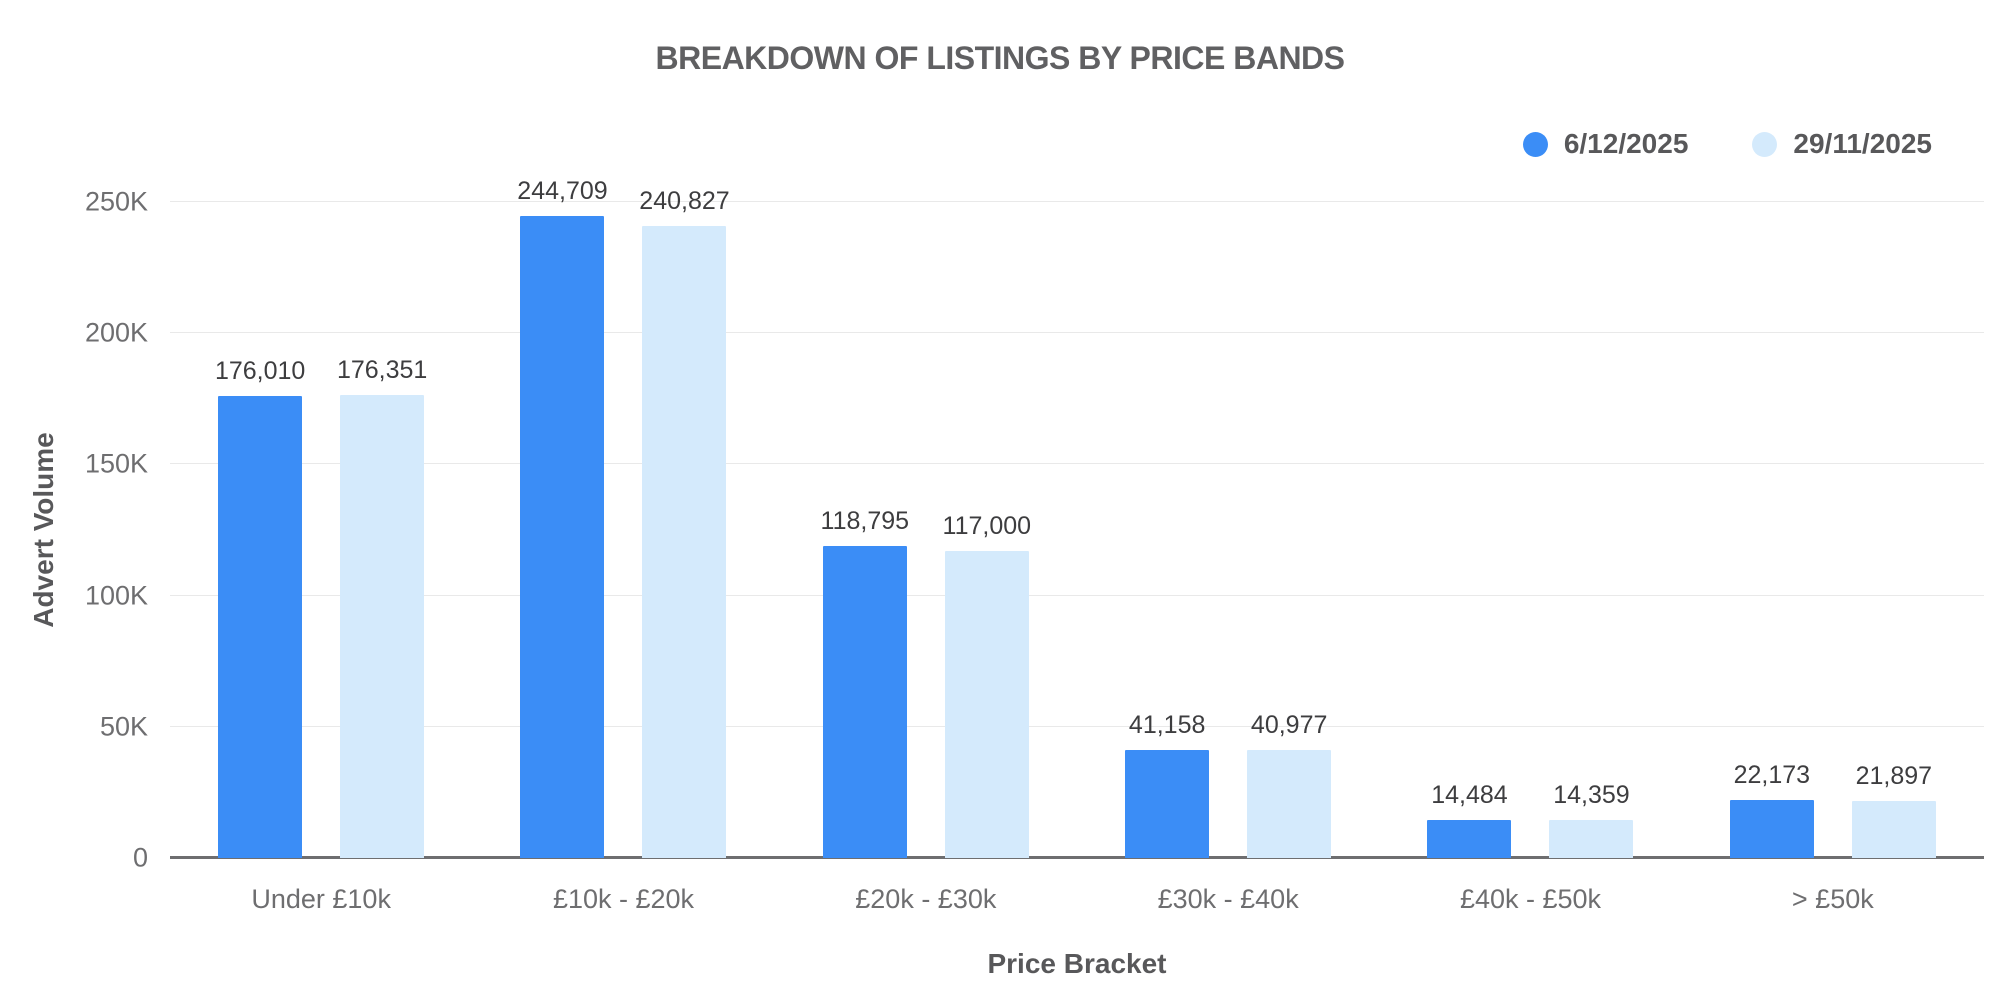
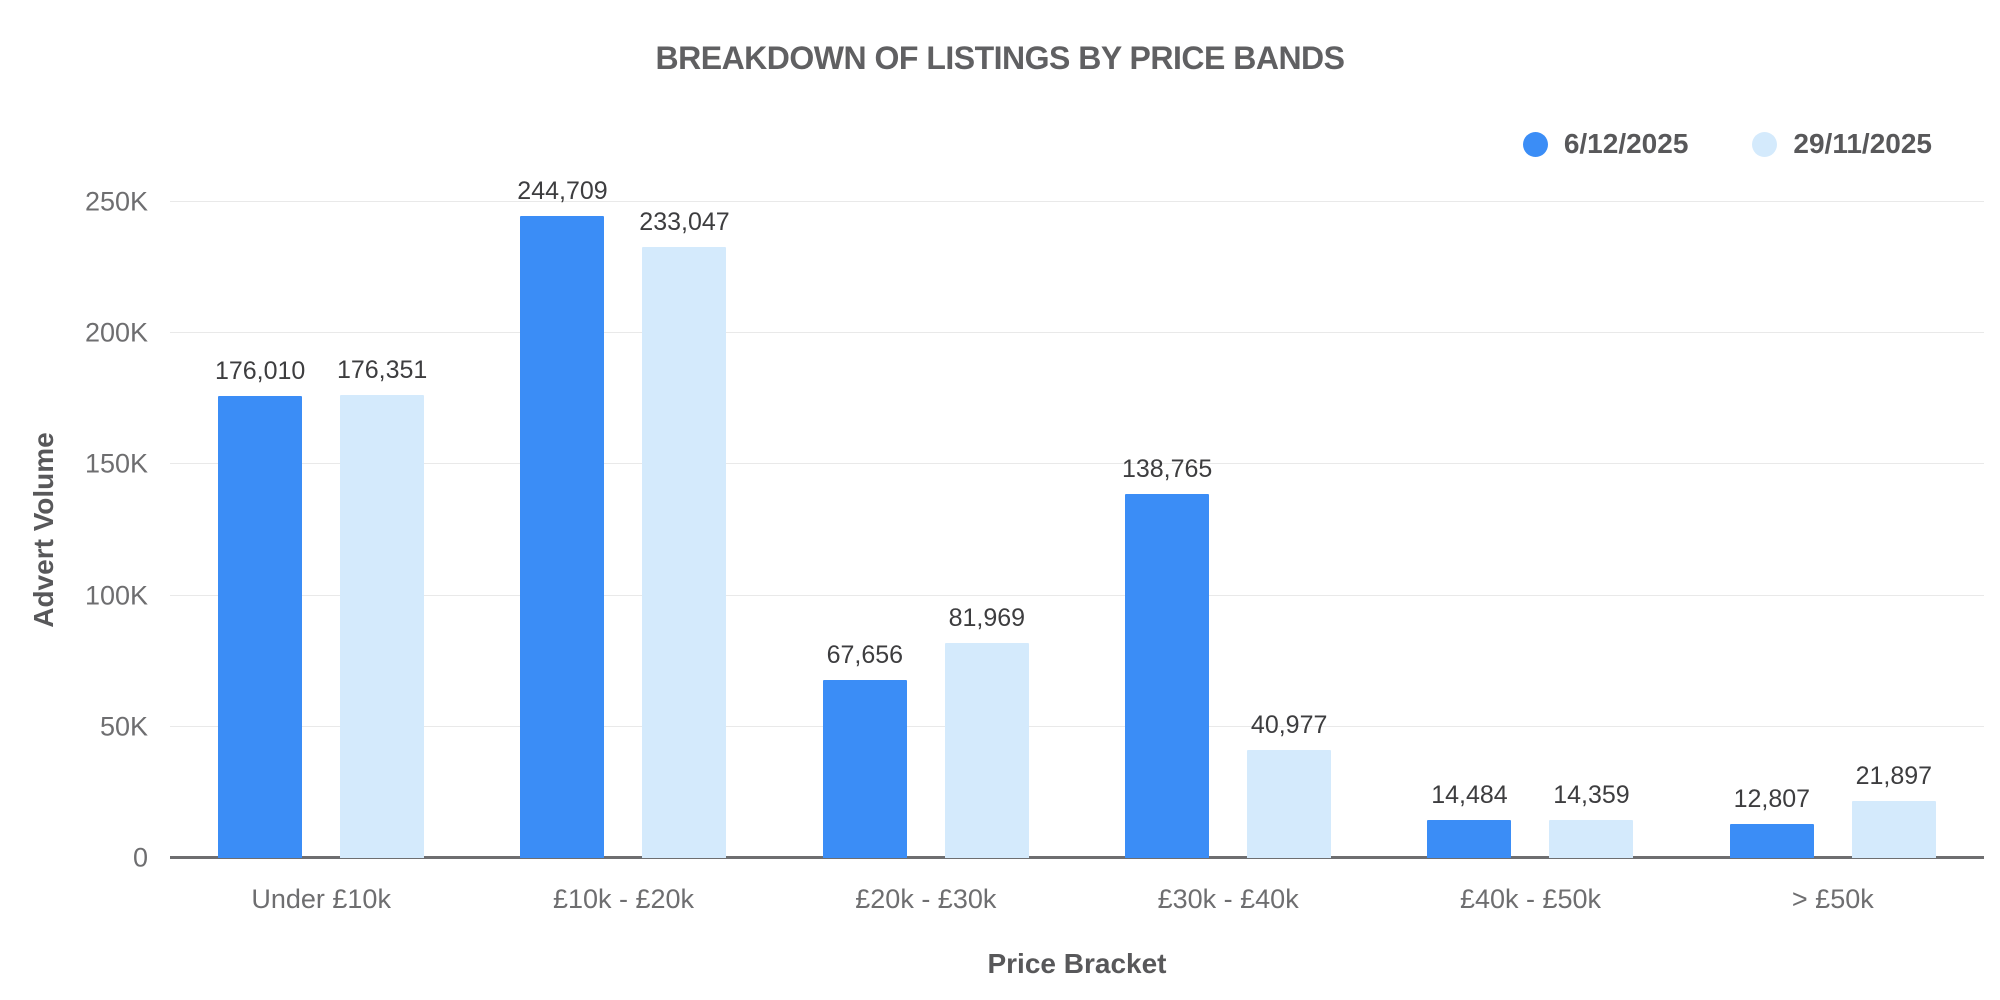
29/11/2025/£10k - £20k: 240,827 -> 233,047
6/12/2025/£20k - £30k: 118,795 -> 67,656
29/11/2025/£20k - £30k: 117,000 -> 81,969
6/12/2025/£30k - £40k: 41,158 -> 138,765
6/12/2025/> £50k: 22,173 -> 12,807
